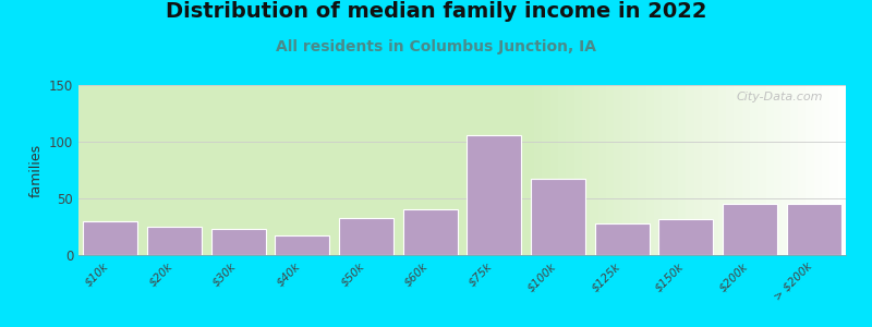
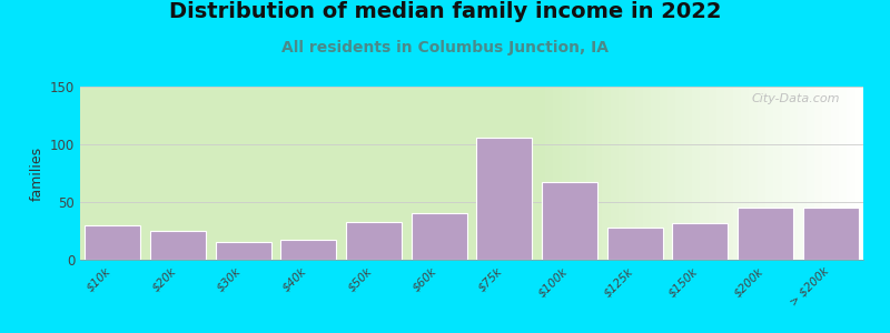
$30k: 23 -> 15
